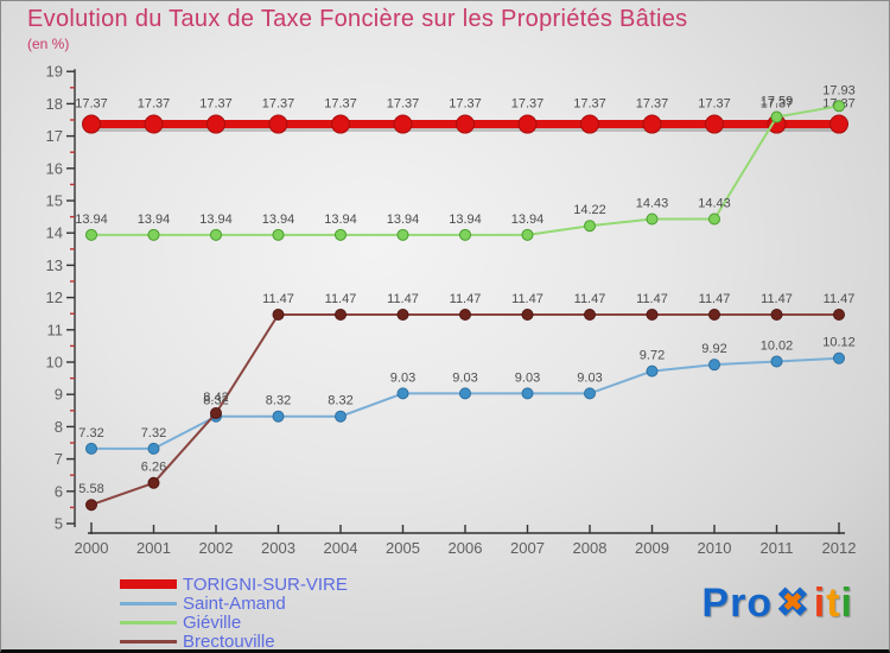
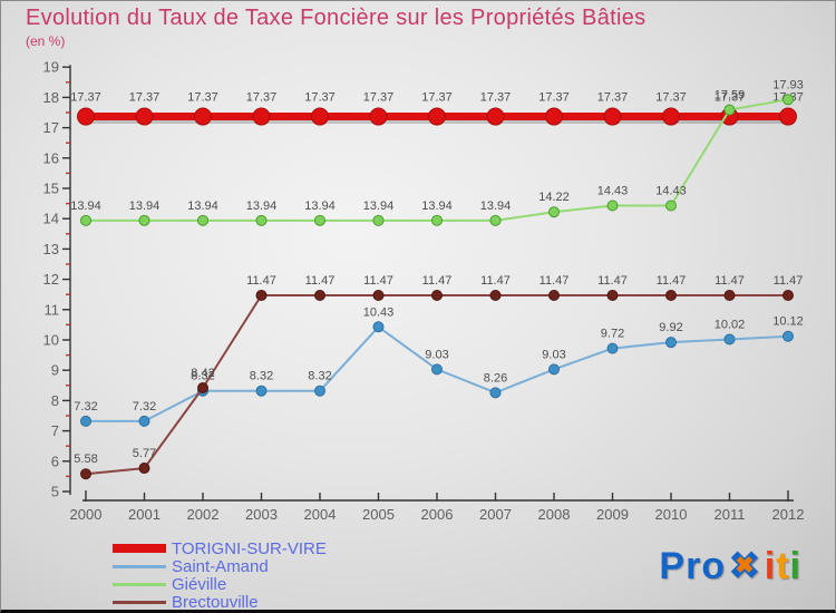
Brectouville/2001: 6.26 -> 5.77
Saint-Amand/2005: 9.03 -> 10.43
Saint-Amand/2007: 9.03 -> 8.26
